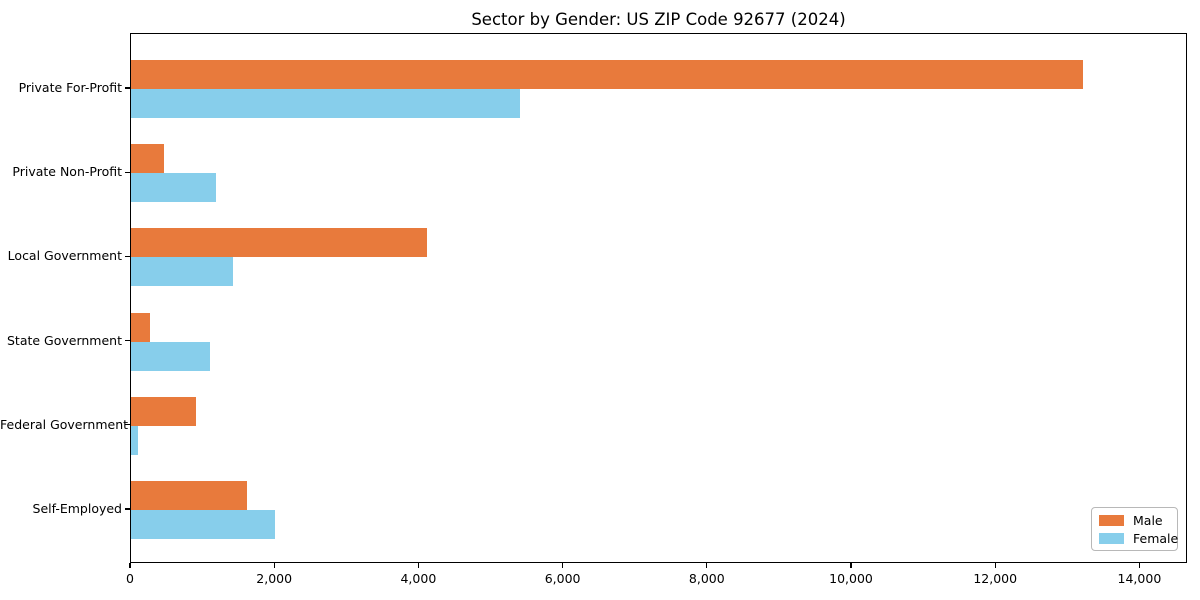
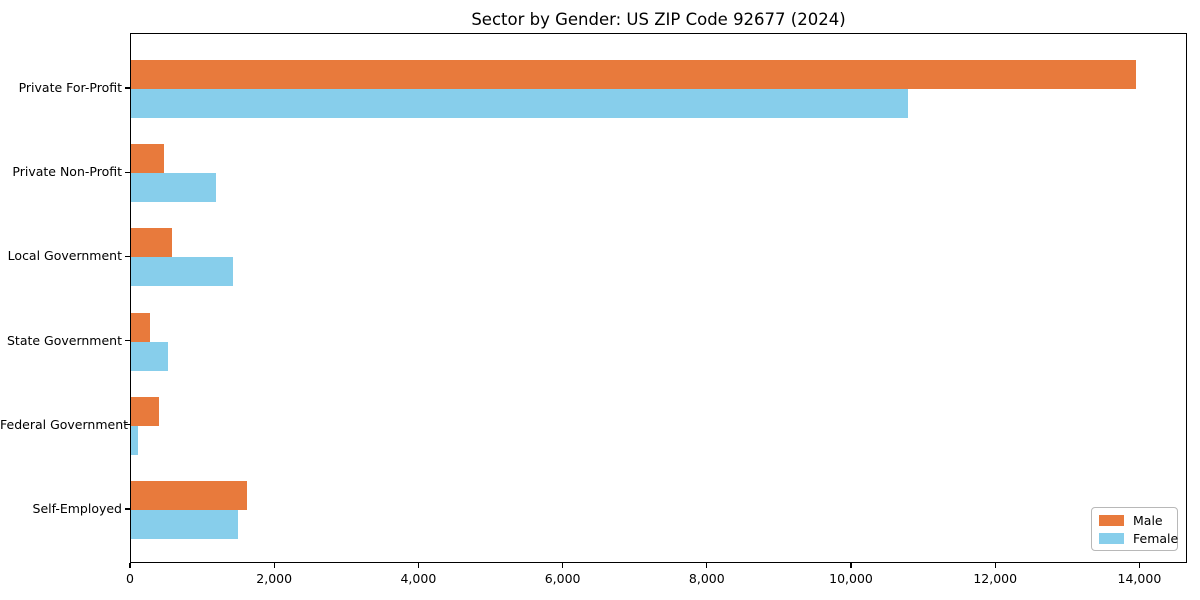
Male/Private For-Profit: 13200 -> 13900
Female/Private For-Profit: 5400 -> 10800
Male/Local Government: 4100 -> 600
Female/State Government: 1100 -> 500
Male/Federal Government: 900 -> 400
Female/Self-Employed: 2000 -> 1500
